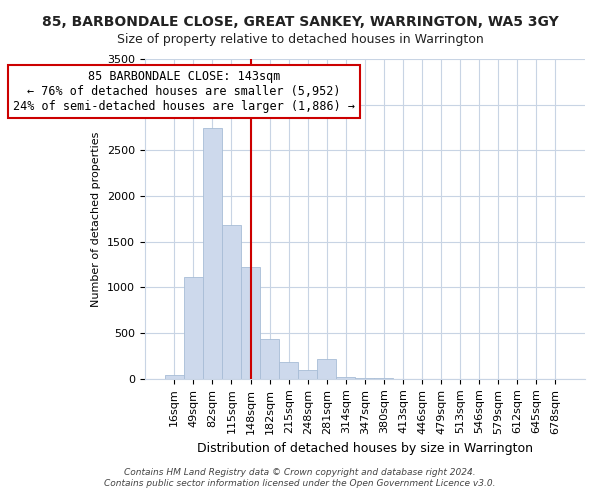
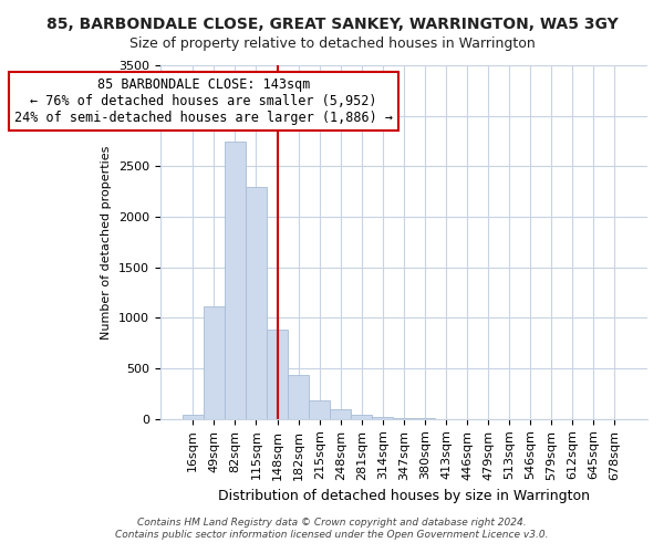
115sqm: 1680 -> 2300
148sqm: 1220 -> 880
281sqm: 220 -> 40
